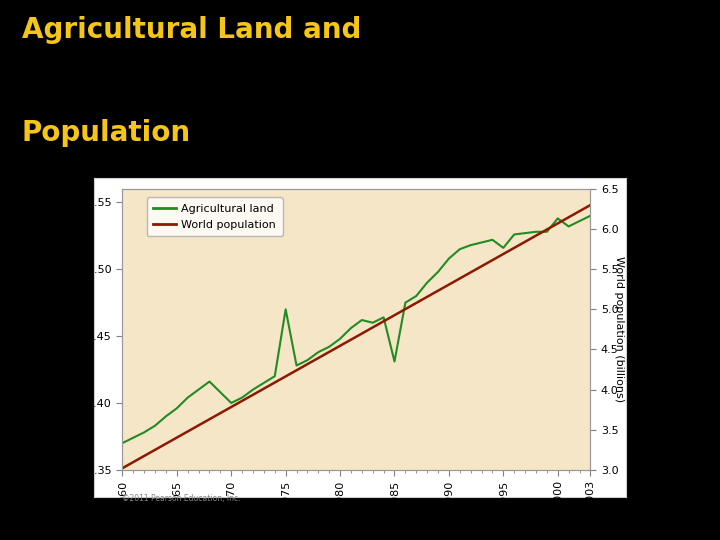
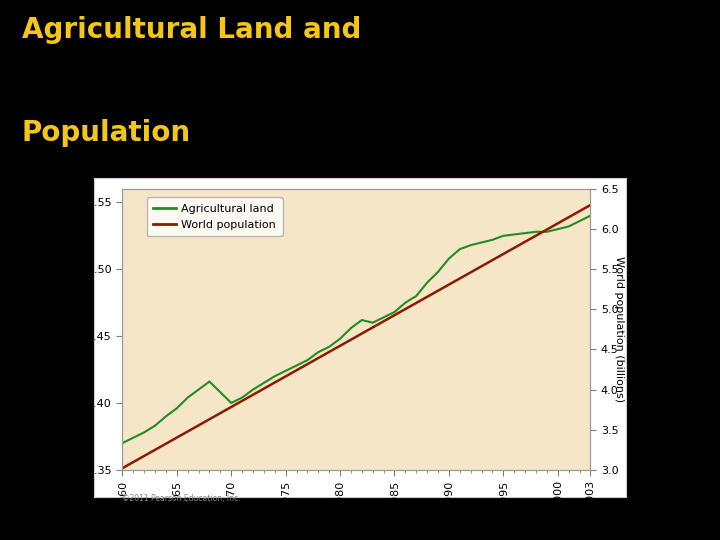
1975: 1.470 -> 1.424
1985: 1.431 -> 1.468
1995: 1.516 -> 1.525
2000: 1.538 -> 1.530
